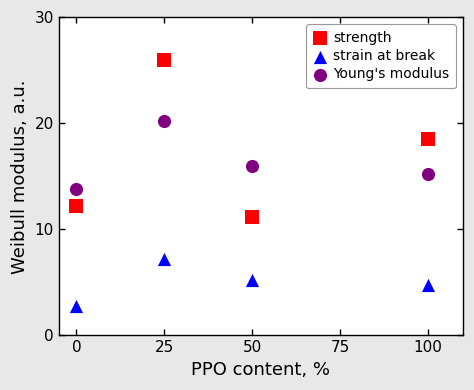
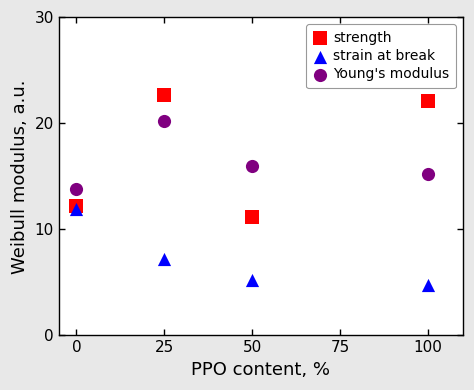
strain at break/0: 2.8 -> 11.9
strength/25: 26.0 -> 22.7
strength/100: 18.5 -> 22.1
